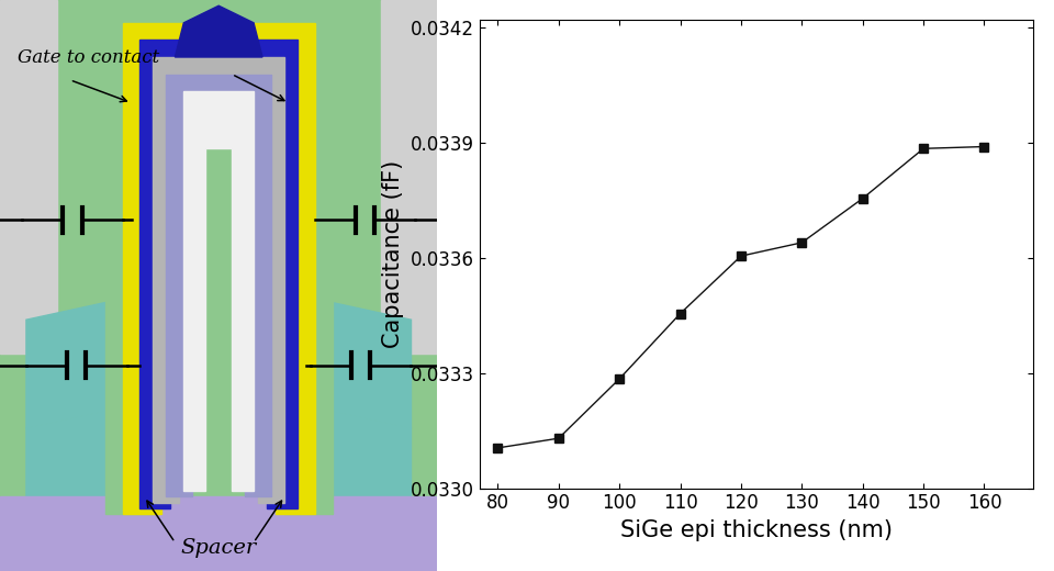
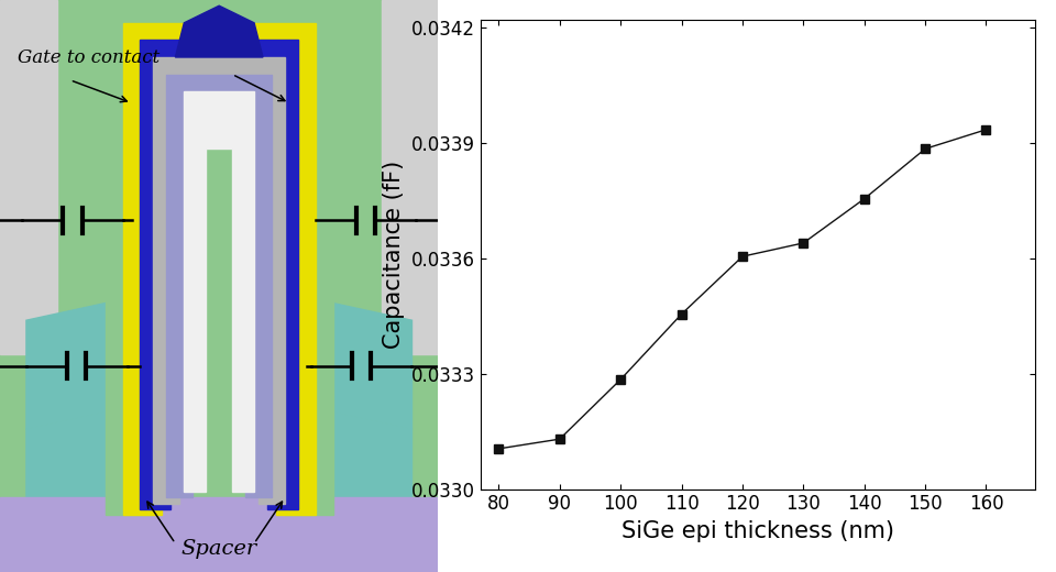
160: 0.033890 -> 0.033935
